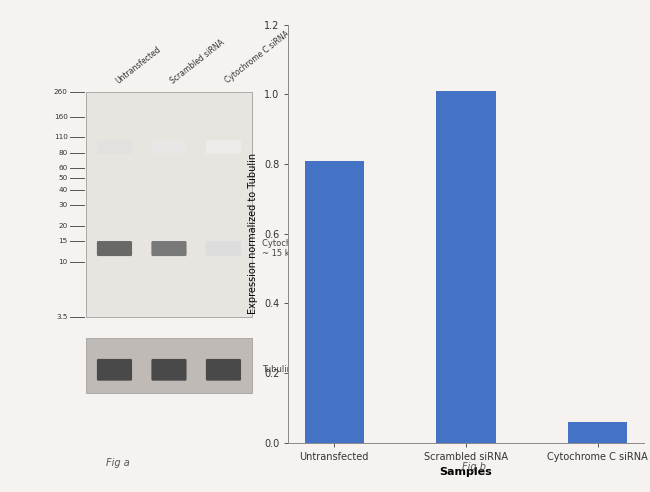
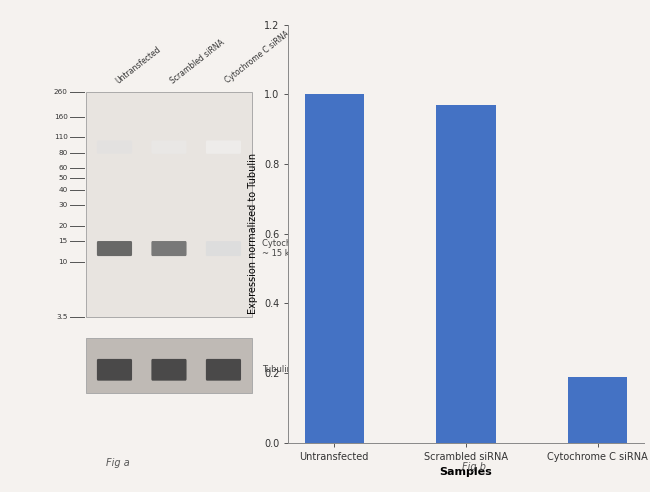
Untransfected: 0.81 -> 1.00
Scrambled siRNA: 1.01 -> 0.97
Cytochrome C siRNA: 0.06 -> 0.19
